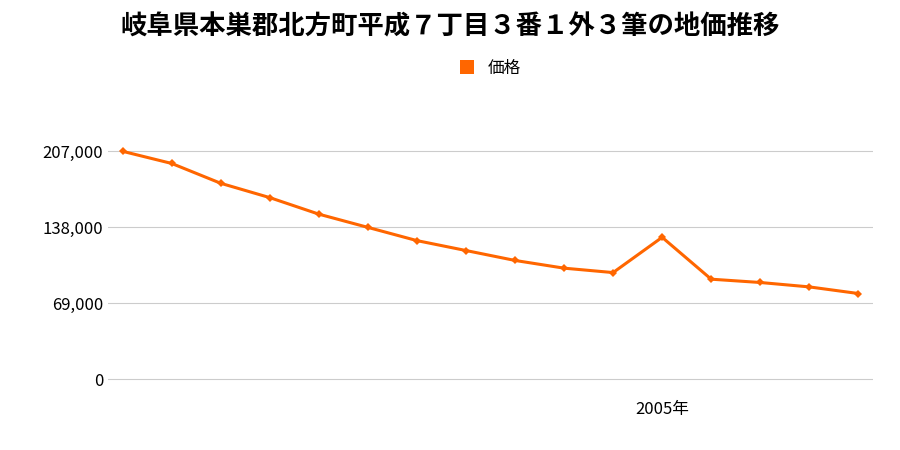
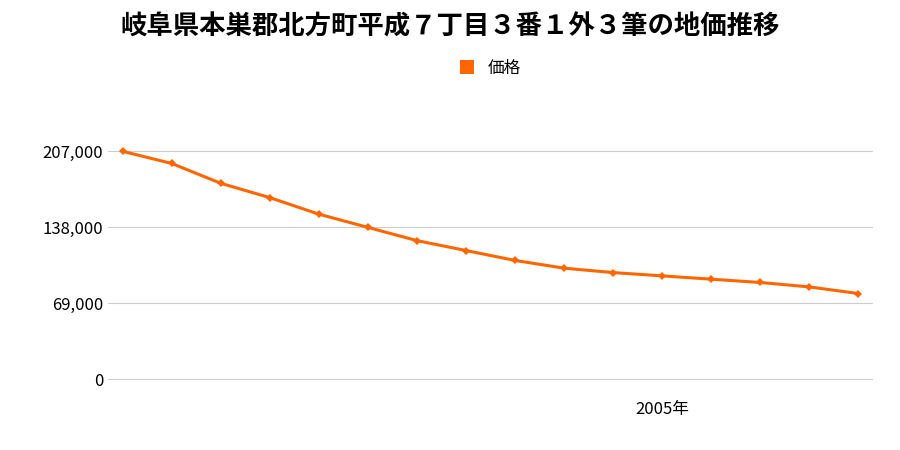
2005年: 129,000 -> 94,000
